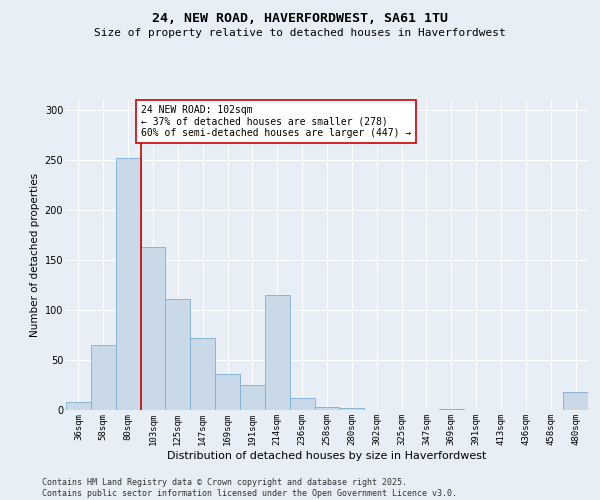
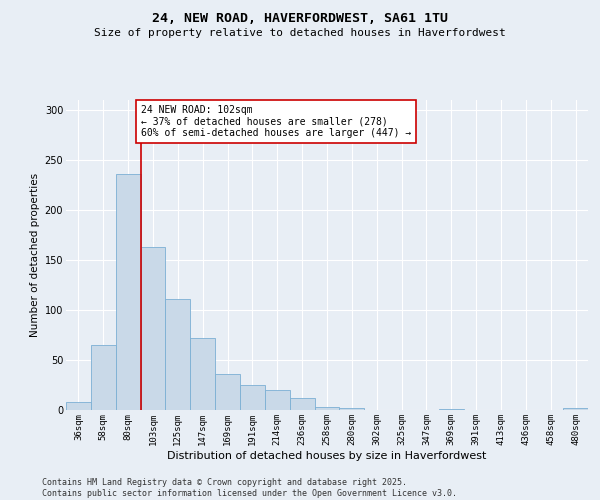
80sqm: 252 -> 236
214sqm: 115 -> 20
480sqm: 18 -> 2
